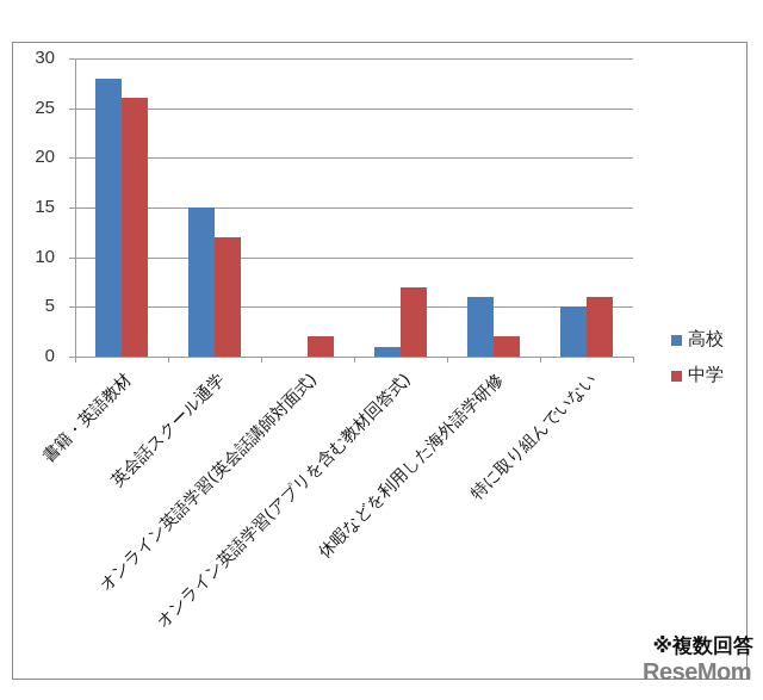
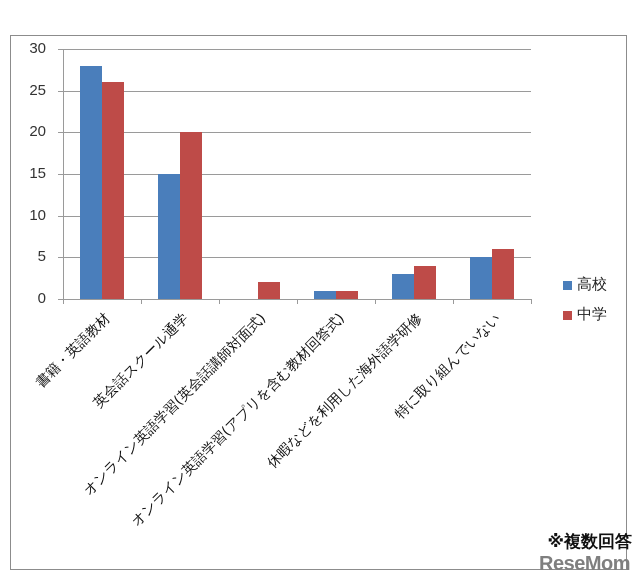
中学/英会話スクール通学: 12 -> 20
中学/オンライン英語学習(アプリを含む教材回答式): 7 -> 1
高校/休暇などを利用した海外語学研修: 6 -> 3
中学/休暇などを利用した海外語学研修: 2 -> 4
